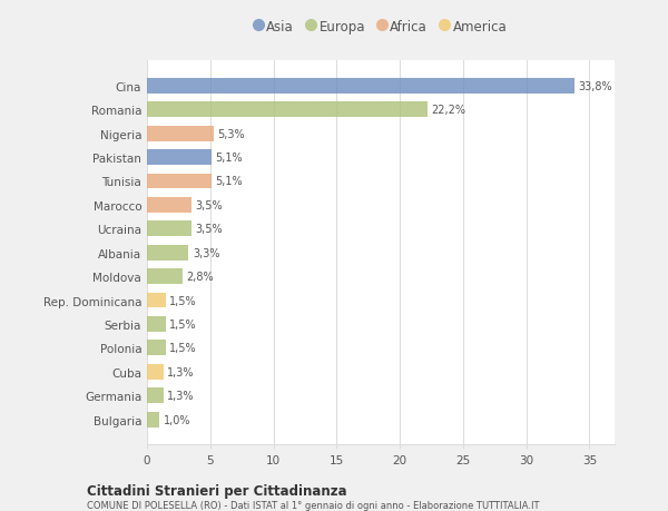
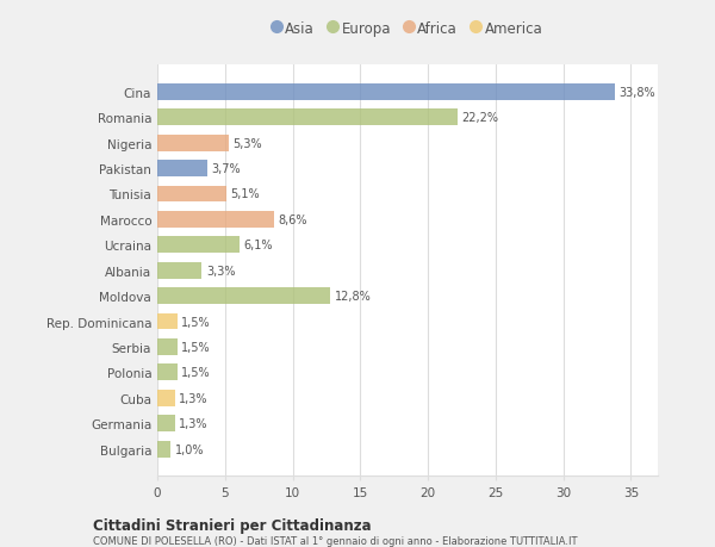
Pakistan: 5,1% -> 3,7%
Marocco: 3,5% -> 8,6%
Ucraina: 3,5% -> 6,1%
Moldova: 2,8% -> 12,8%
